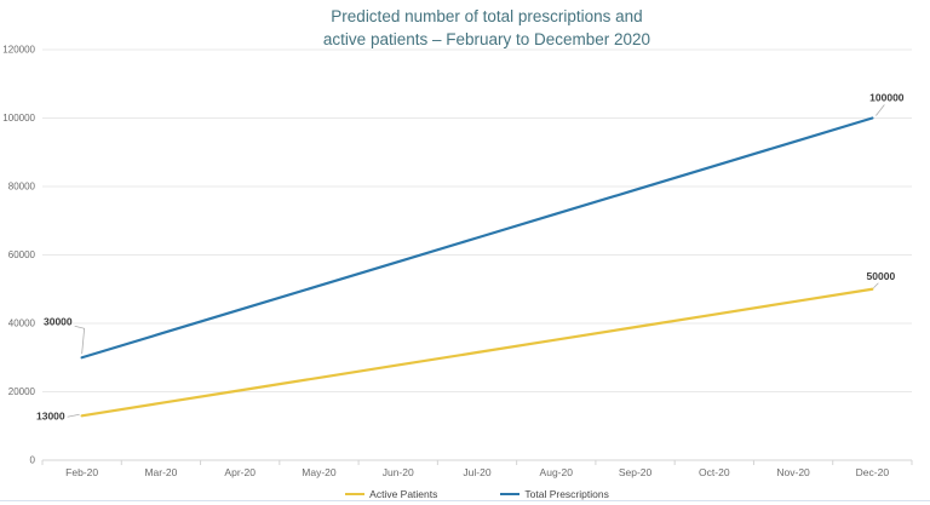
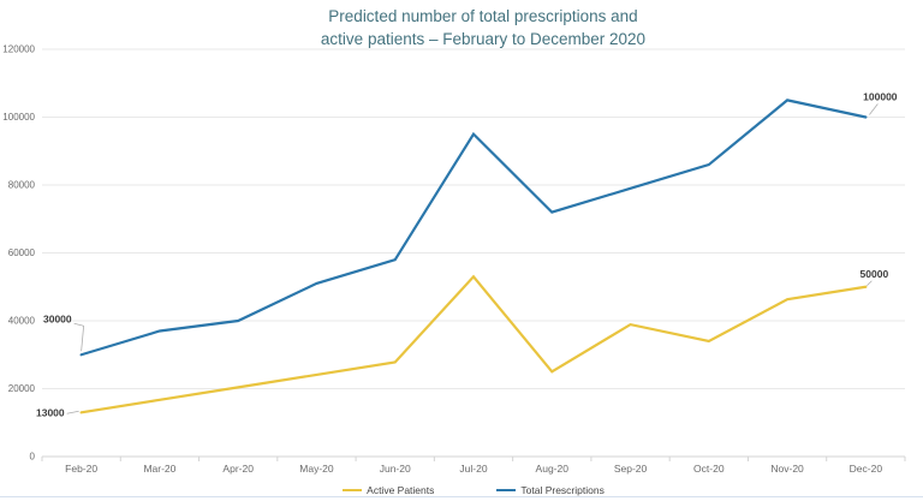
Total Prescriptions/Apr-20: 44000 -> 40000
Active Patients/Jul-20: 32000 -> 53000
Total Prescriptions/Jul-20: 65000 -> 95000
Active Patients/Aug-20: 35000 -> 25000
Active Patients/Oct-20: 43000 -> 34000
Total Prescriptions/Nov-20: 93000 -> 105000
